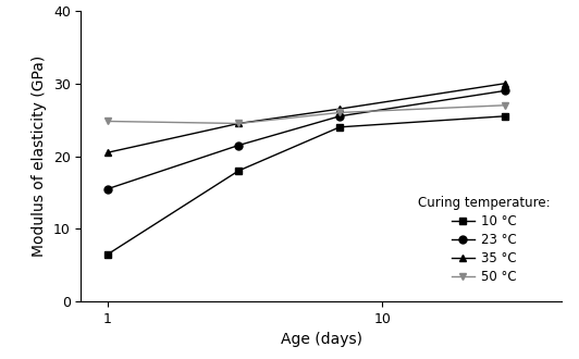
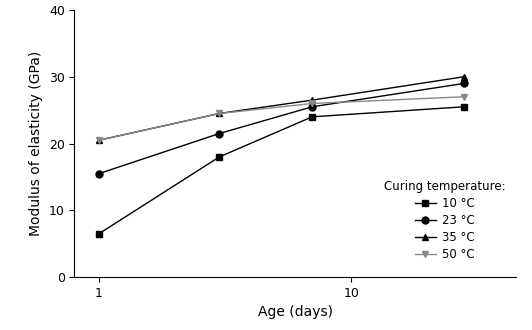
50 °C/1: 24.8 -> 20.5
